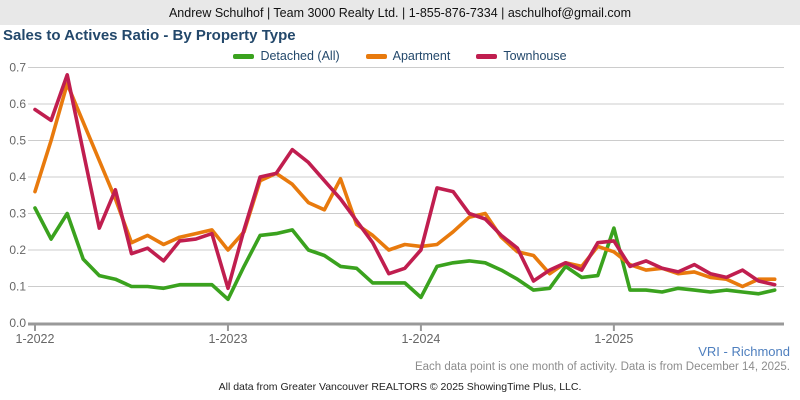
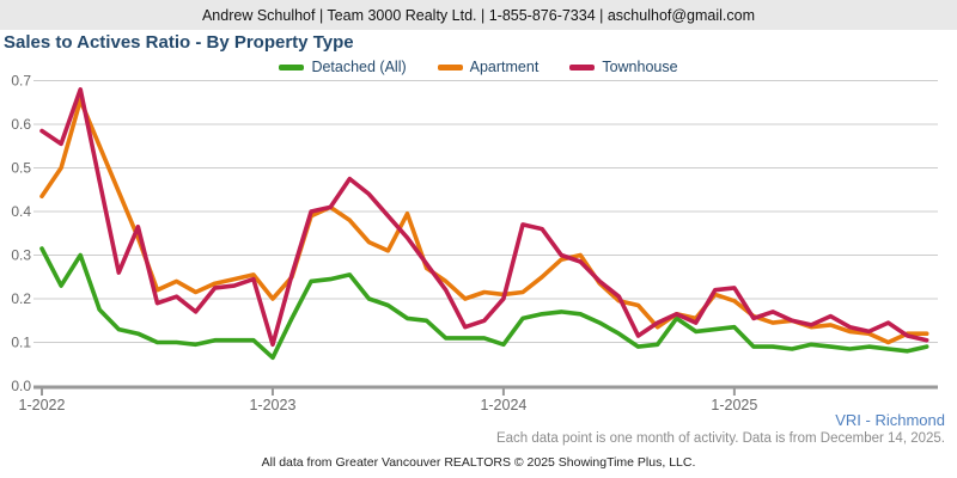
Apartment/1-2022: 0.36 -> 0.43
Detached (All)/1-2024: 0.07 -> 0.10
Detached (All)/1-2025: 0.26 -> 0.14
